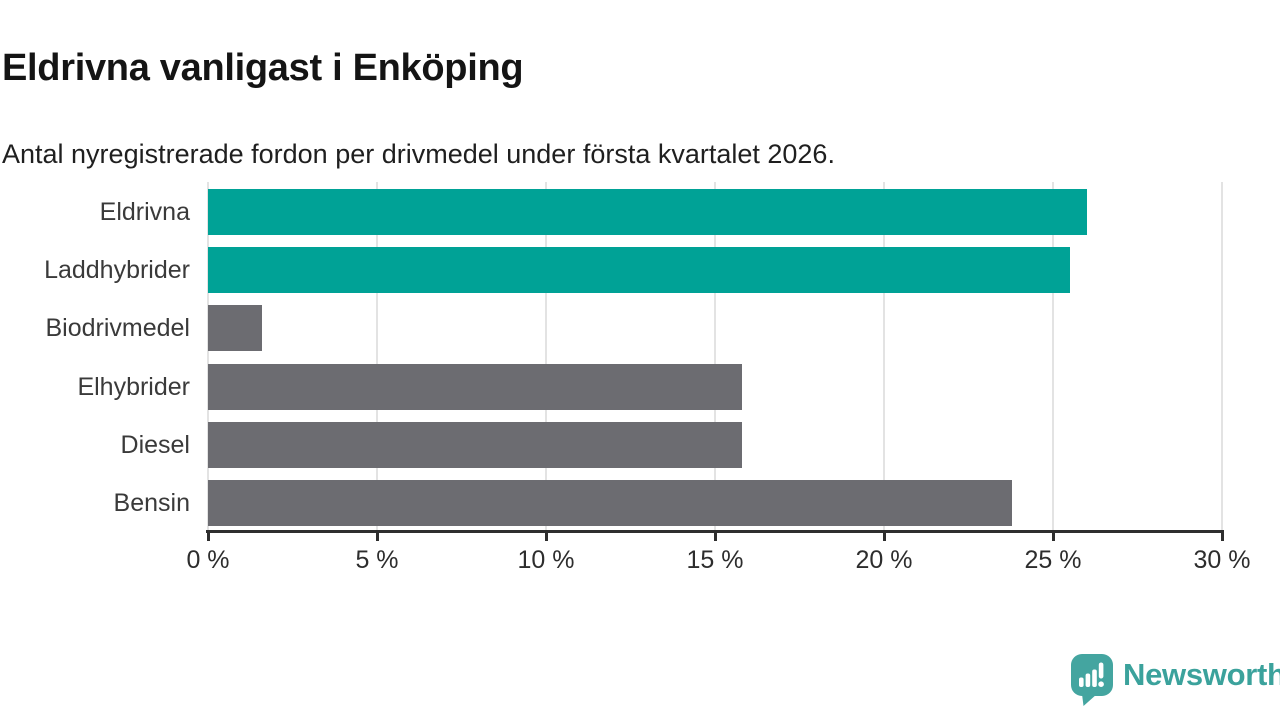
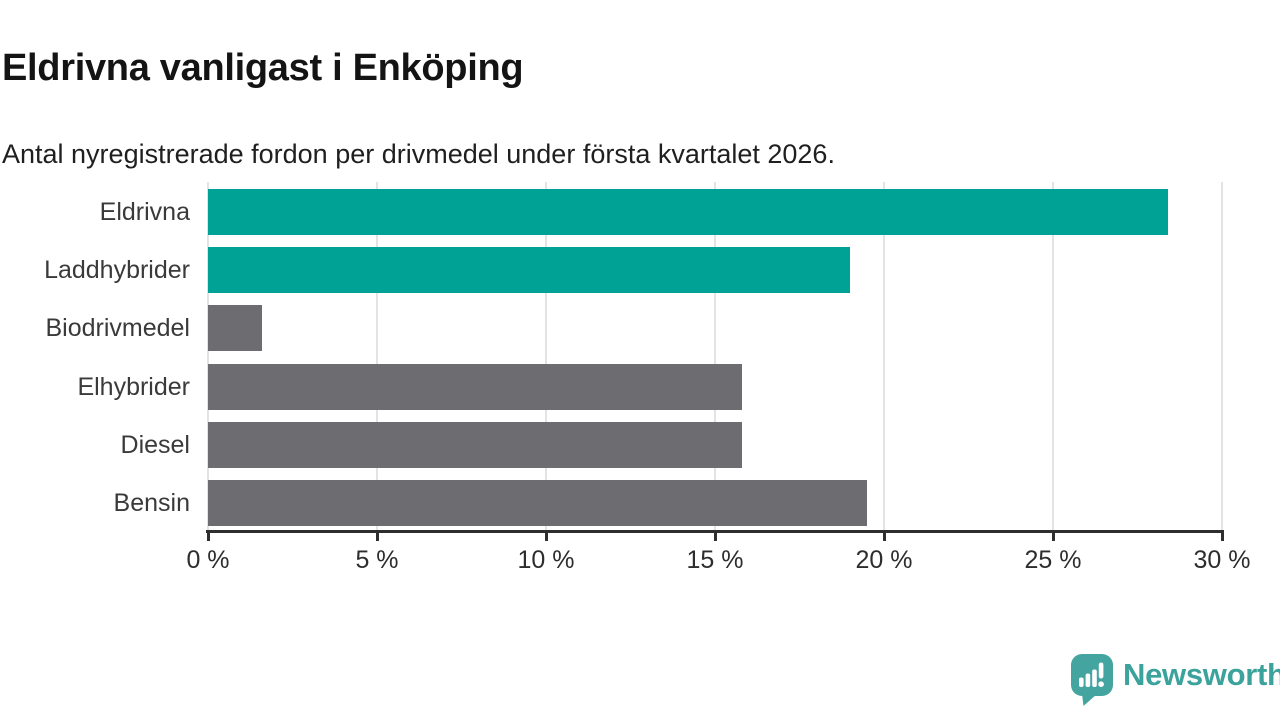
Eldrivna: 26.0% -> 28.4%
Laddhybrider: 25.5% -> 19.0%
Bensin: 23.8% -> 19.5%
